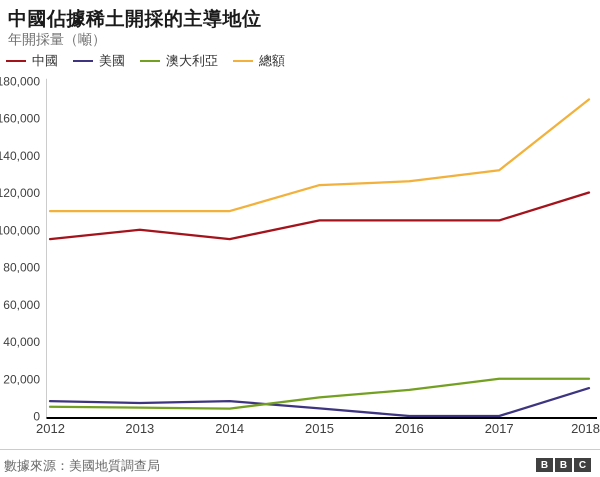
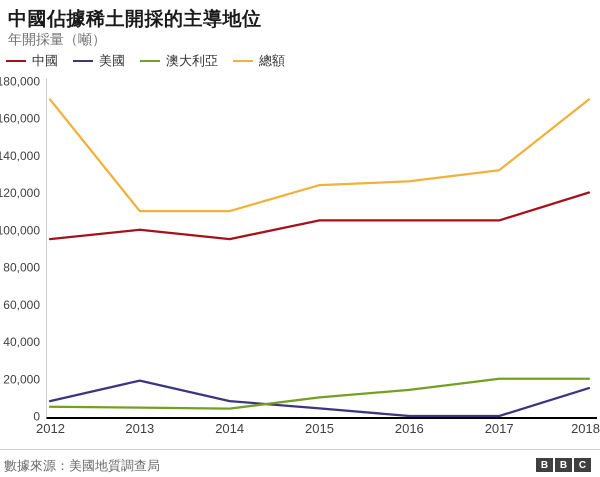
總額/2012: 110000 -> 170000
美國/2013: 7000 -> 19000
